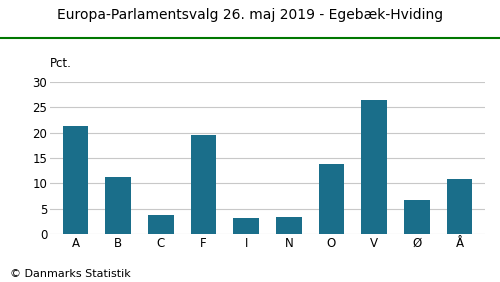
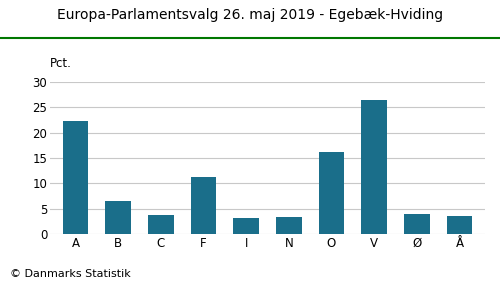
A: 21.2 -> 22.3
B: 11.2 -> 6.6
F: 19.6 -> 11.3
O: 13.8 -> 16.2
Ø: 6.8 -> 3.9
Å: 10.8 -> 3.6
